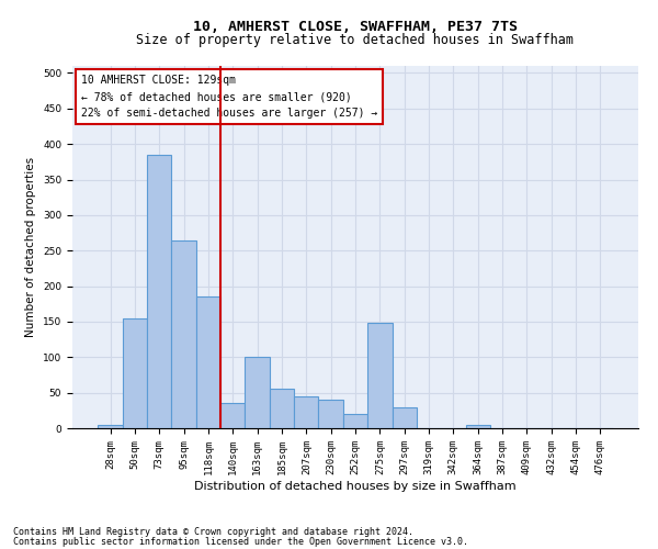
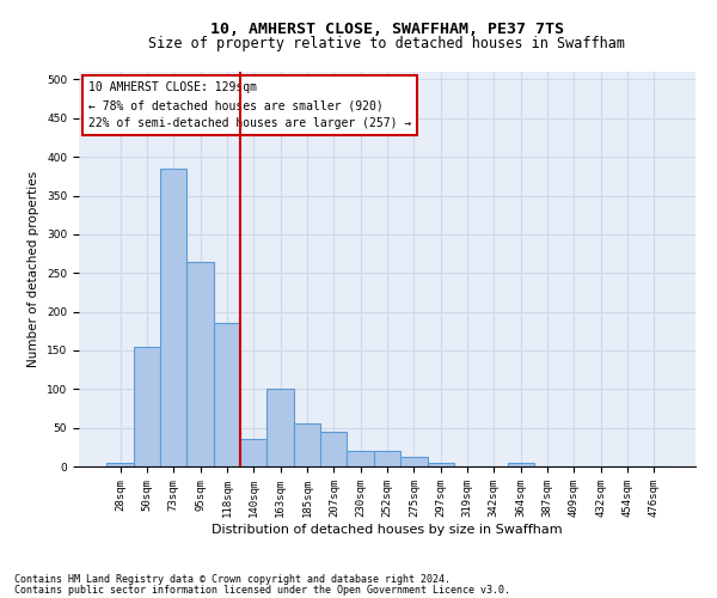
230sqm: 40 -> 20
275sqm: 148 -> 12
297sqm: 30 -> 5
